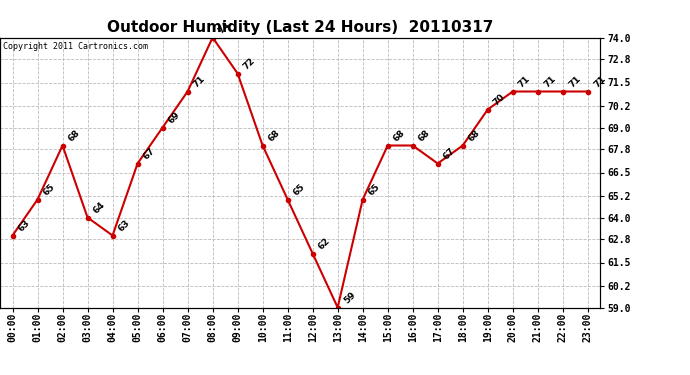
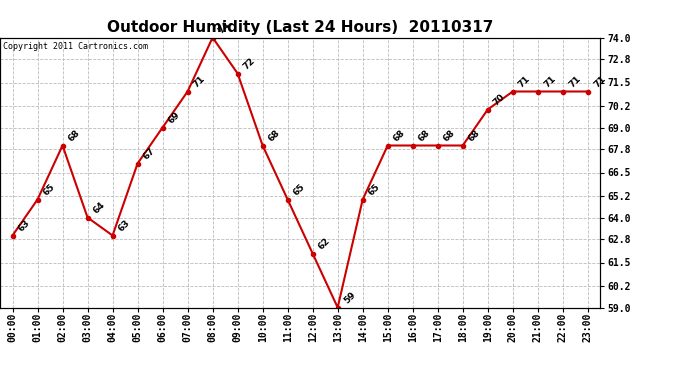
17:00: 67 -> 68
